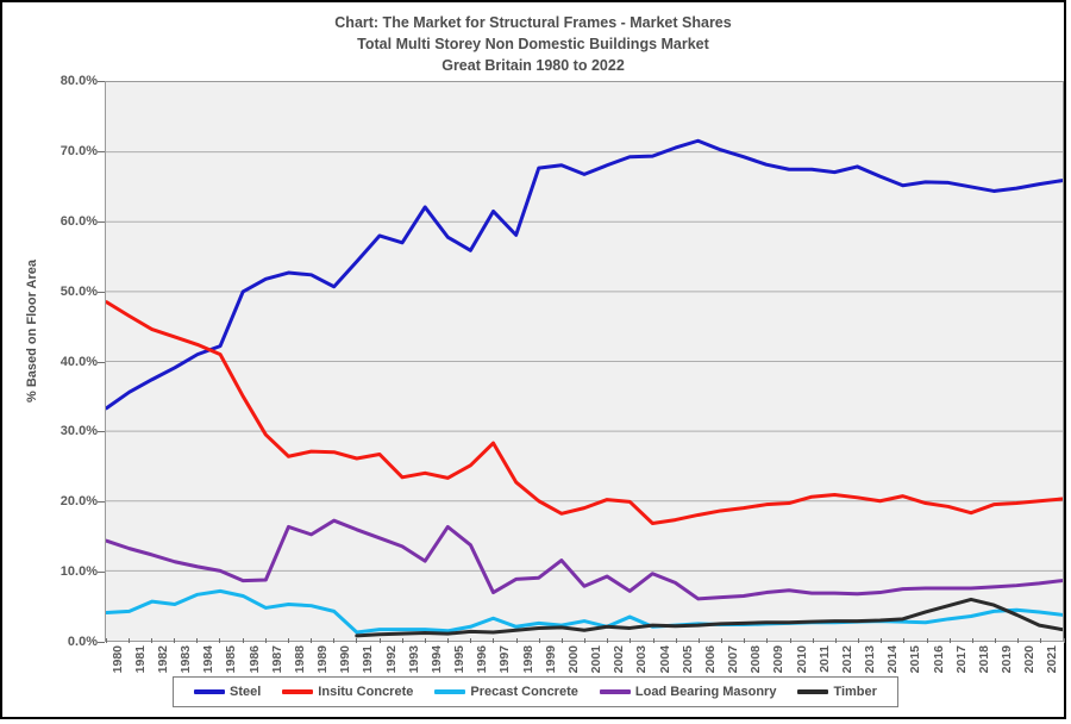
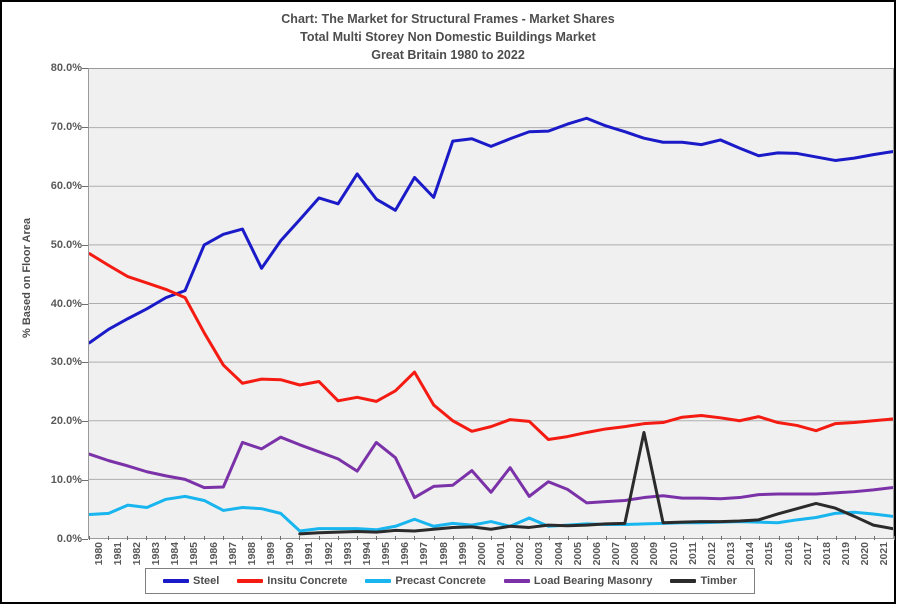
Steel/1989: 52% -> 46%
Load Bearing Masonry/2002: 9% -> 12%
Timber/2009: 3% -> 18%
